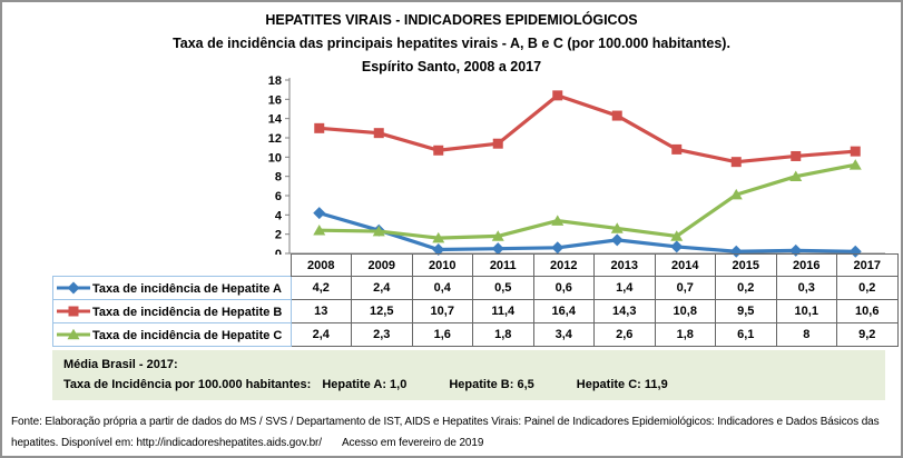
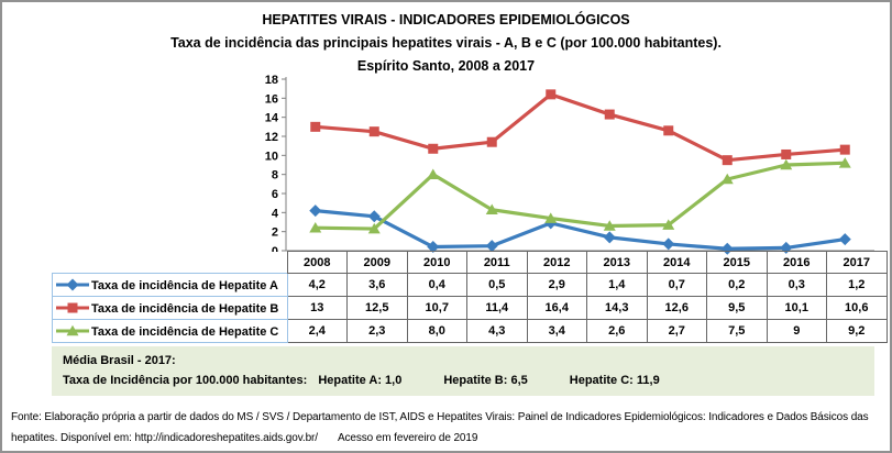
Taxa de incidência de Hepatite A/2009: 2,4 -> 3,6
Taxa de incidência de Hepatite C/2010: 1,6 -> 8,0
Taxa de incidência de Hepatite C/2011: 1,8 -> 4,3
Taxa de incidência de Hepatite A/2012: 0,6 -> 2,9
Taxa de incidência de Hepatite B/2014: 10,8 -> 12,6
Taxa de incidência de Hepatite C/2014: 1,8 -> 2,7
Taxa de incidência de Hepatite C/2015: 6,1 -> 7,5
Taxa de incidência de Hepatite C/2016: 8 -> 9
Taxa de incidência de Hepatite A/2017: 0,2 -> 1,2
